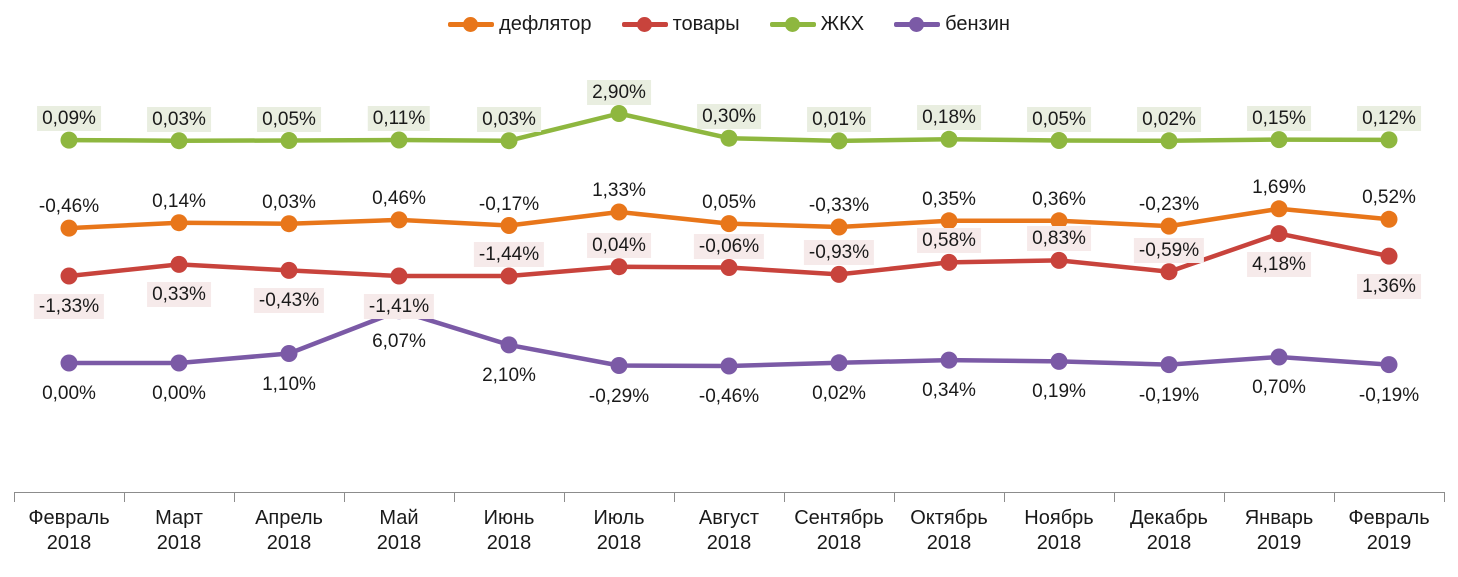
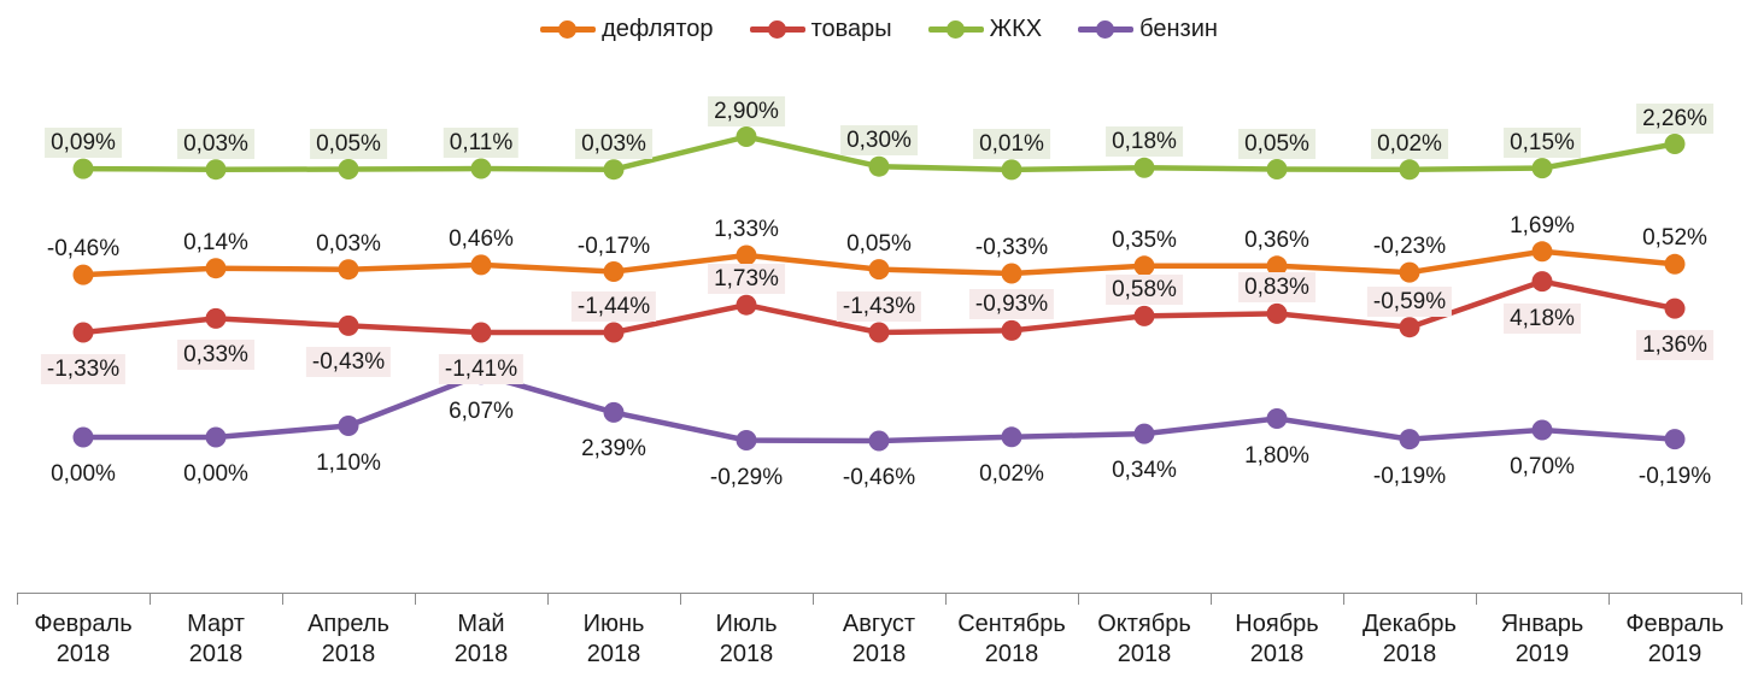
бензин/Июнь 2018: 2,10% -> 2,39%
товары/Июль 2018: 0,04% -> 1,73%
товары/Август 2018: -0,06% -> -1,43%
бензин/Ноябрь 2018: 0,19% -> 1,80%
ЖКХ/Февраль 2019: 0,12% -> 2,26%
